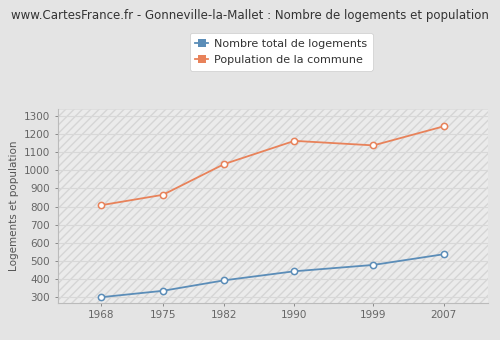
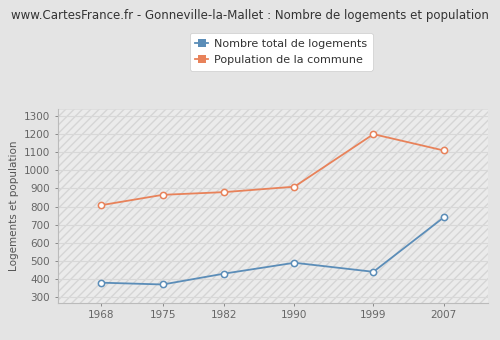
Nombre total de logements/1968: 300 -> 380
Nombre total de logements/1975: 340 -> 370
Nombre total de logements/1982: 390 -> 430
Population de la commune/1982: 1040 -> 880
Nombre total de logements/1990: 440 -> 490
Population de la commune/1990: 1160 -> 910
Nombre total de logements/1999: 480 -> 440
Population de la commune/1999: 1140 -> 1200
Nombre total de logements/2007: 540 -> 740
Population de la commune/2007: 1240 -> 1110
